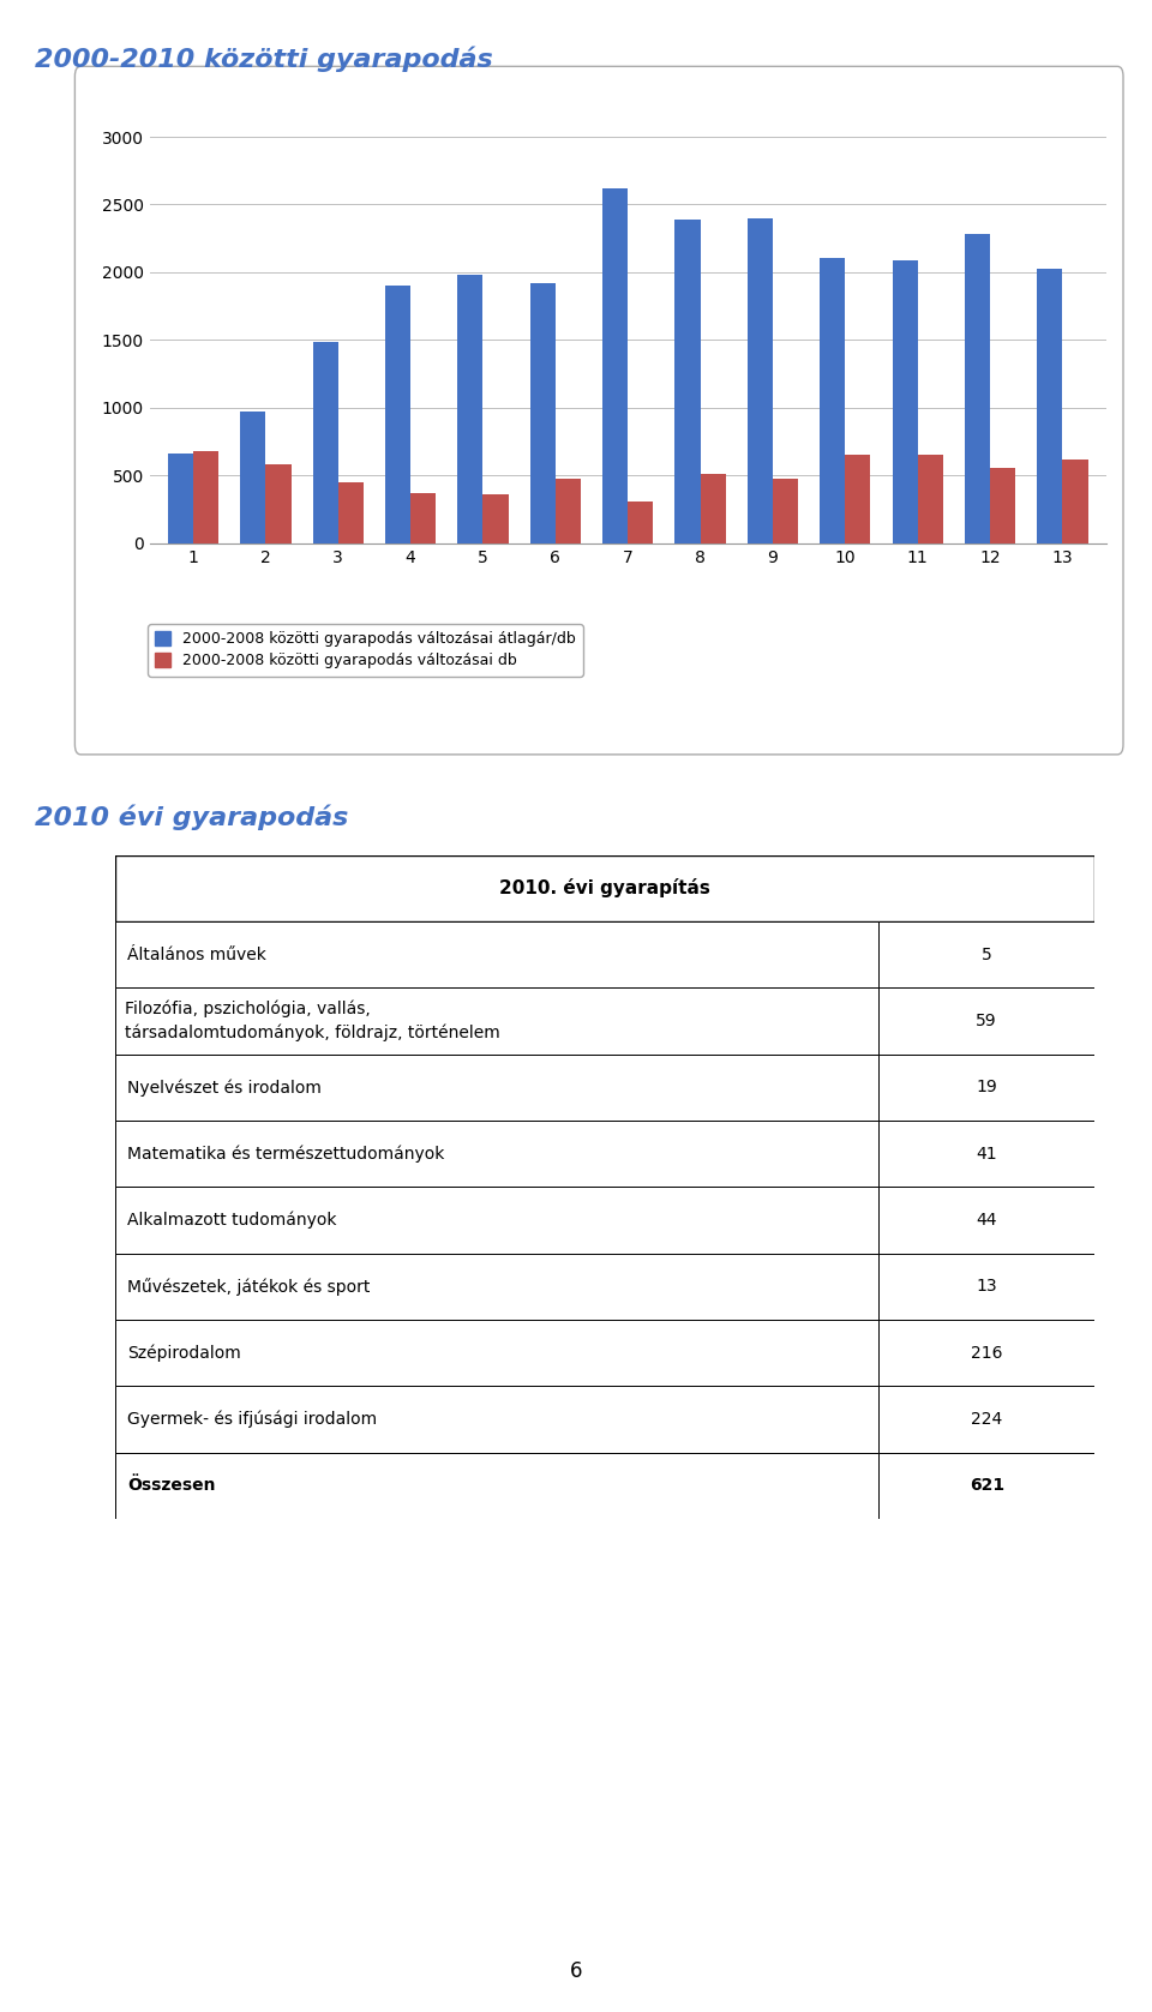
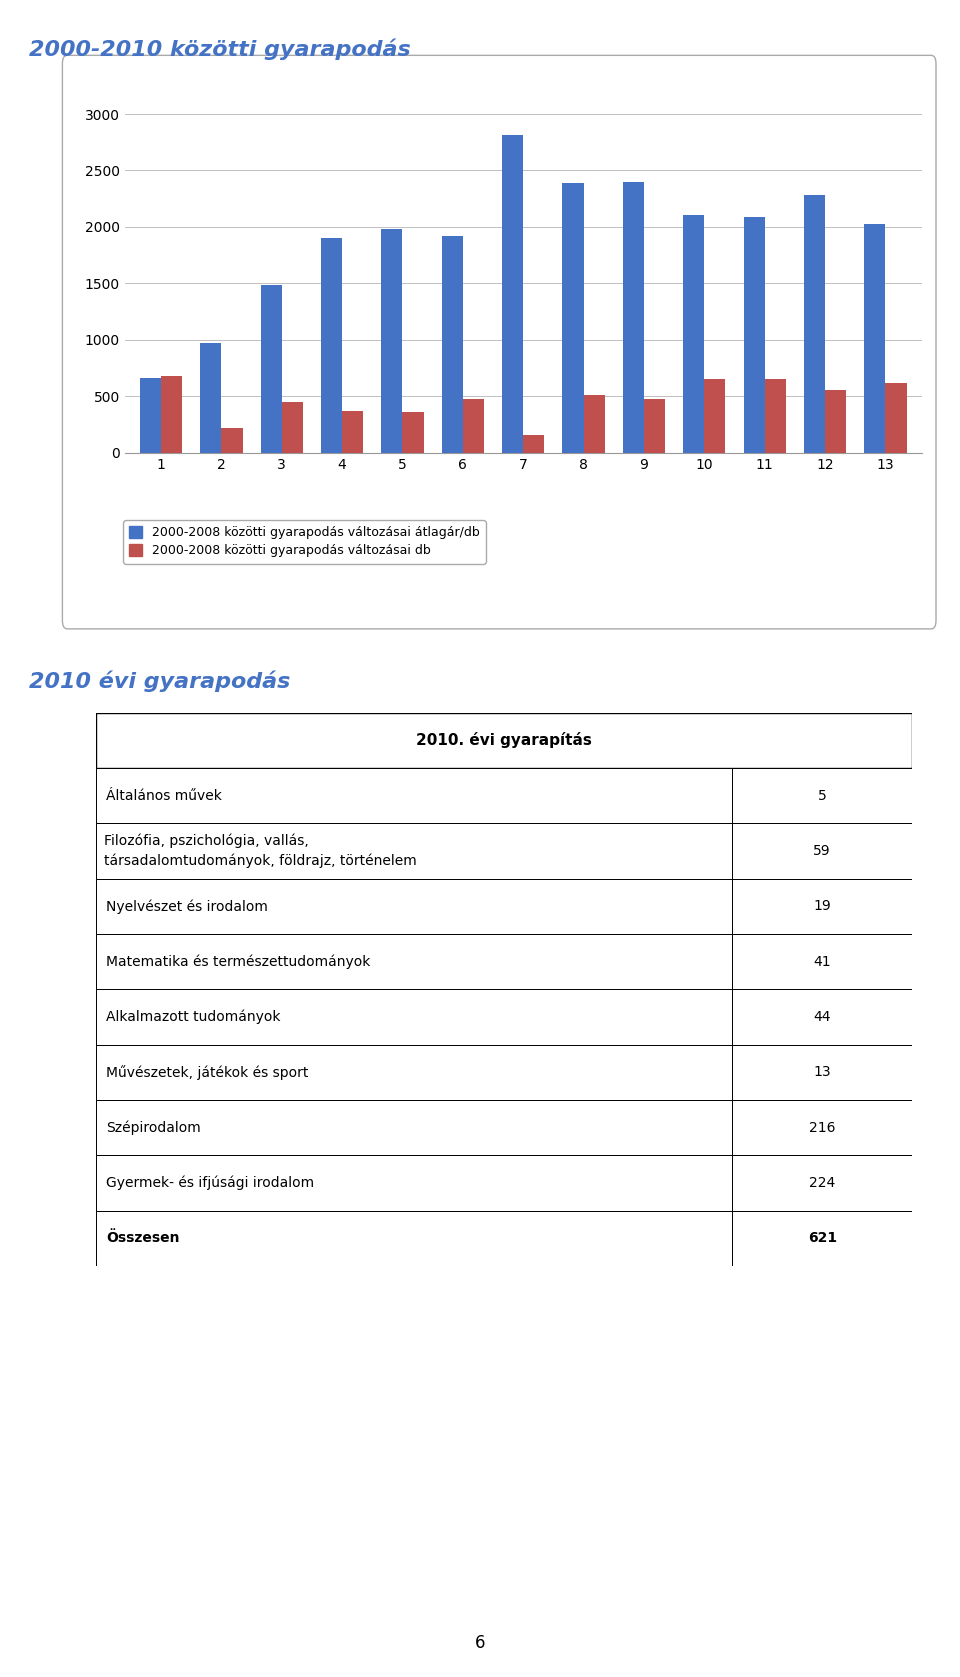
2000-2008 közötti gyarapodás változásai db/2: 580 -> 220
2000-2008 közötti gyarapodás változásai átlagár/db/7: 2620 -> 2810
2000-2008 közötti gyarapodás változásai db/7: 310 -> 160
